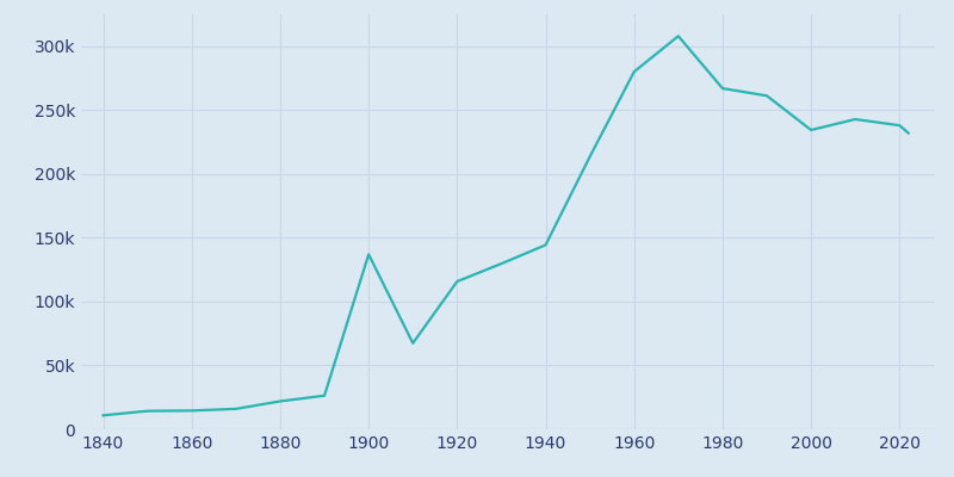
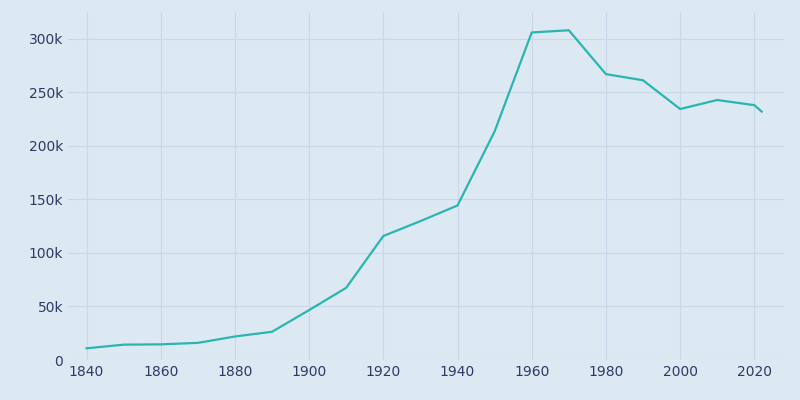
1900: 137k -> 47k
1960: 280k -> 306k
